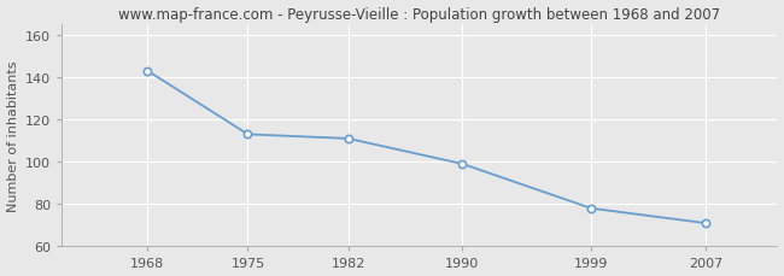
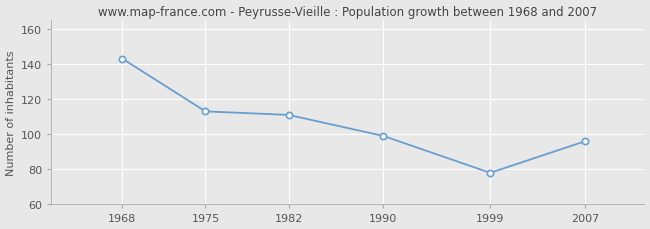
2007: 71 -> 96
